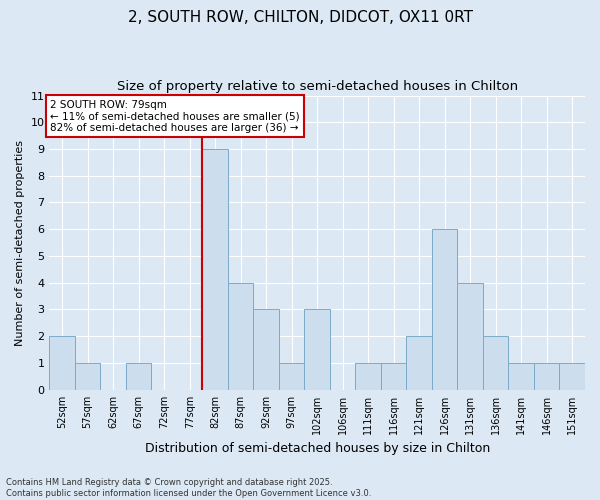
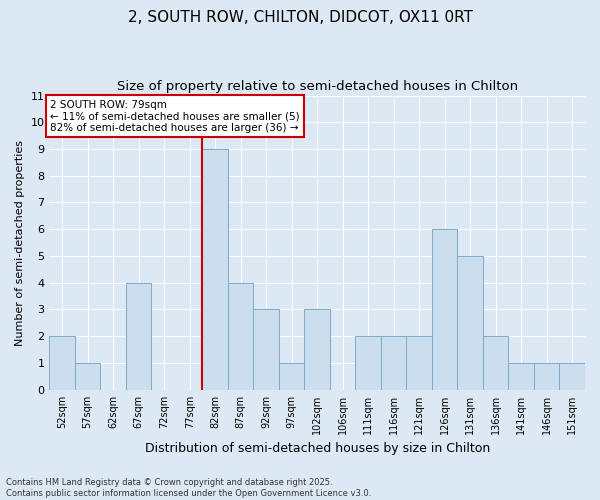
67sqm: 1 -> 4
111sqm: 1 -> 2
116sqm: 1 -> 2
131sqm: 4 -> 5
